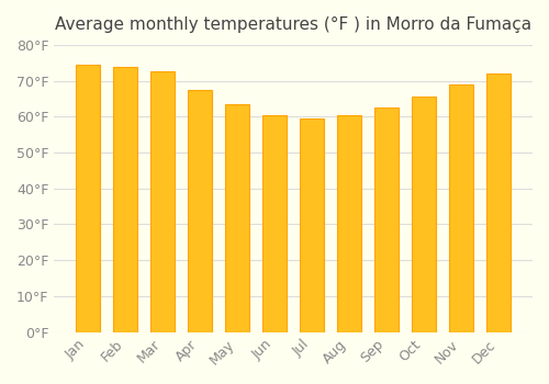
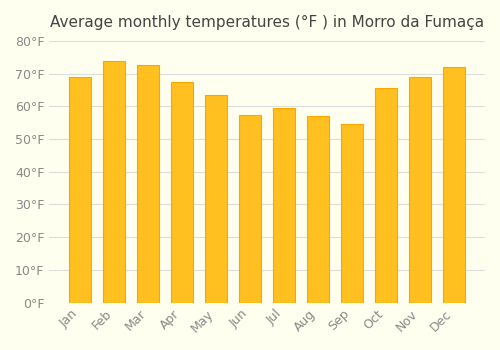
Jan: 74.5°F -> 69.0°F
Jun: 60.5°F -> 57.5°F
Aug: 60.5°F -> 57.0°F
Sep: 62.5°F -> 54.5°F
